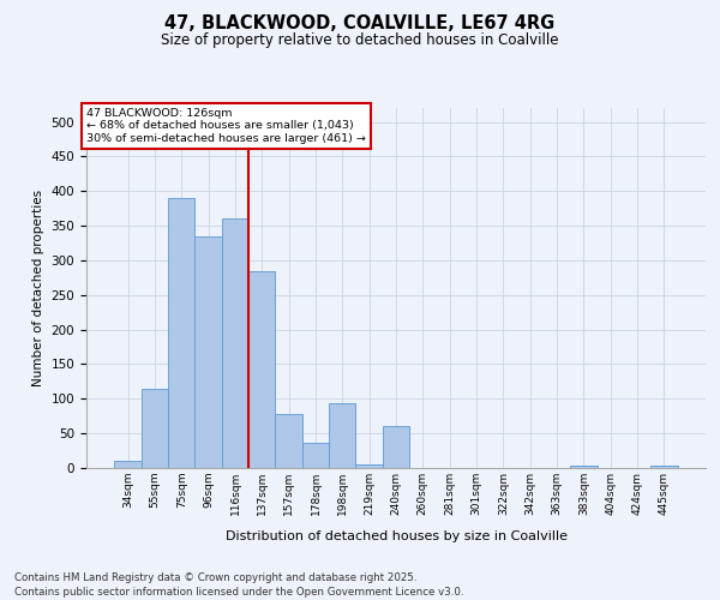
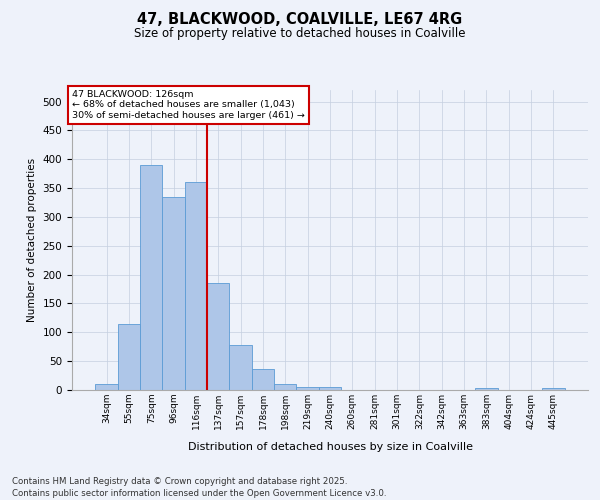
137sqm: 284 -> 185
198sqm: 94 -> 10
240sqm: 60 -> 5
